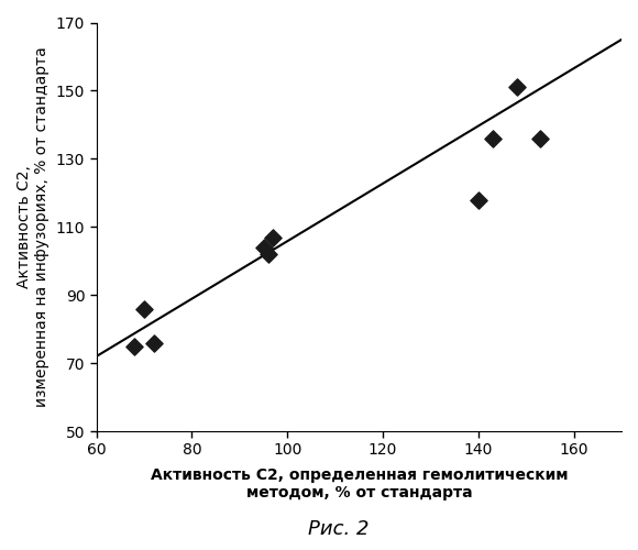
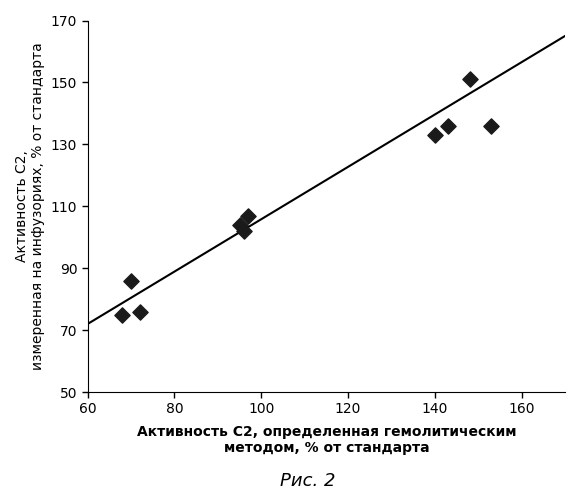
140: 118 -> 133
